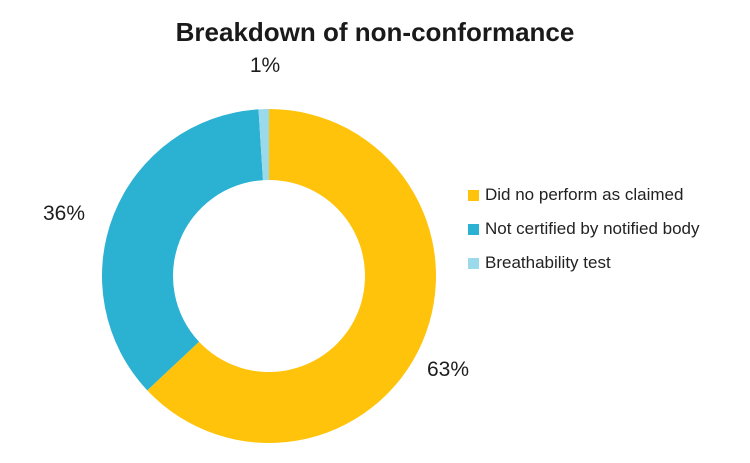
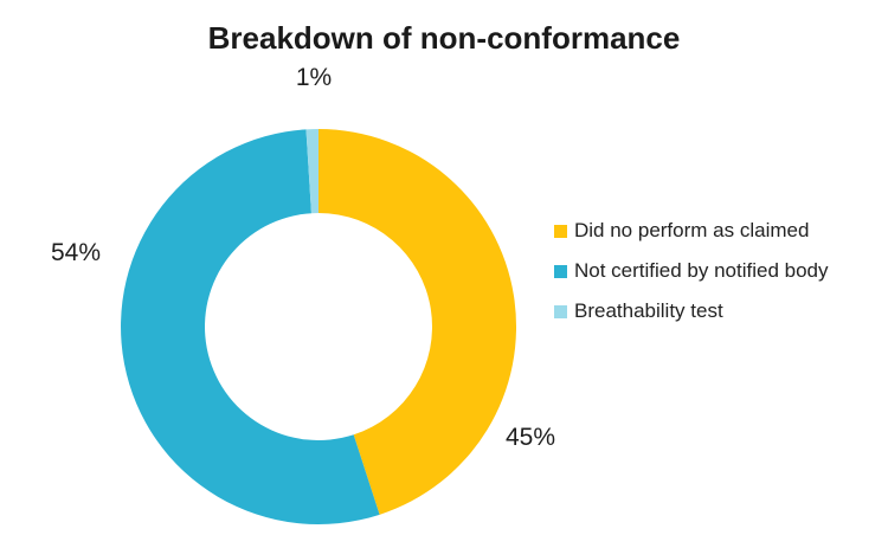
Did no perform as claimed: 63% -> 45%
Not certified by notified body: 36% -> 54%
